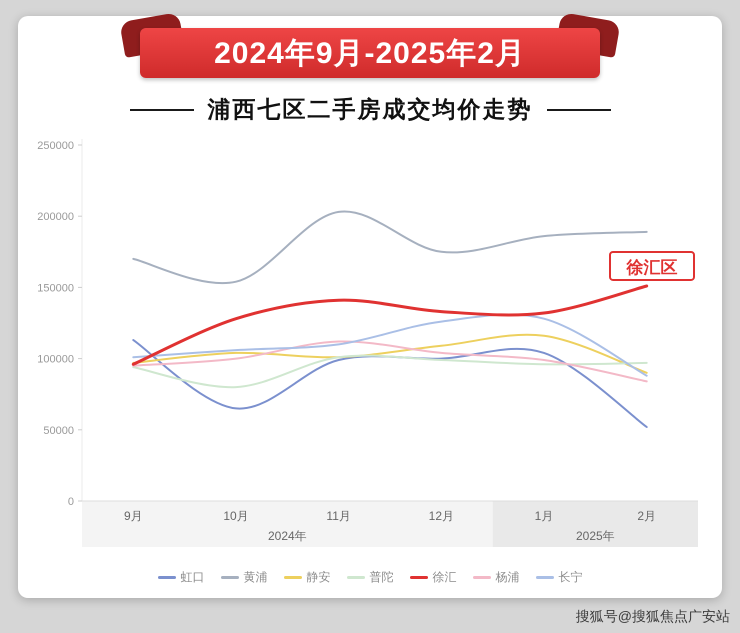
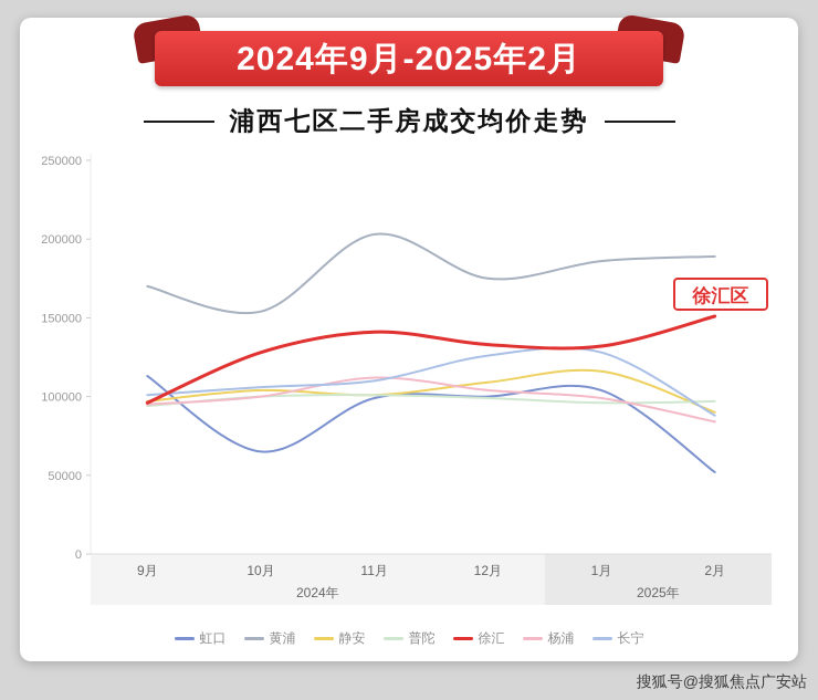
普陀/10月: 80000 -> 100000
